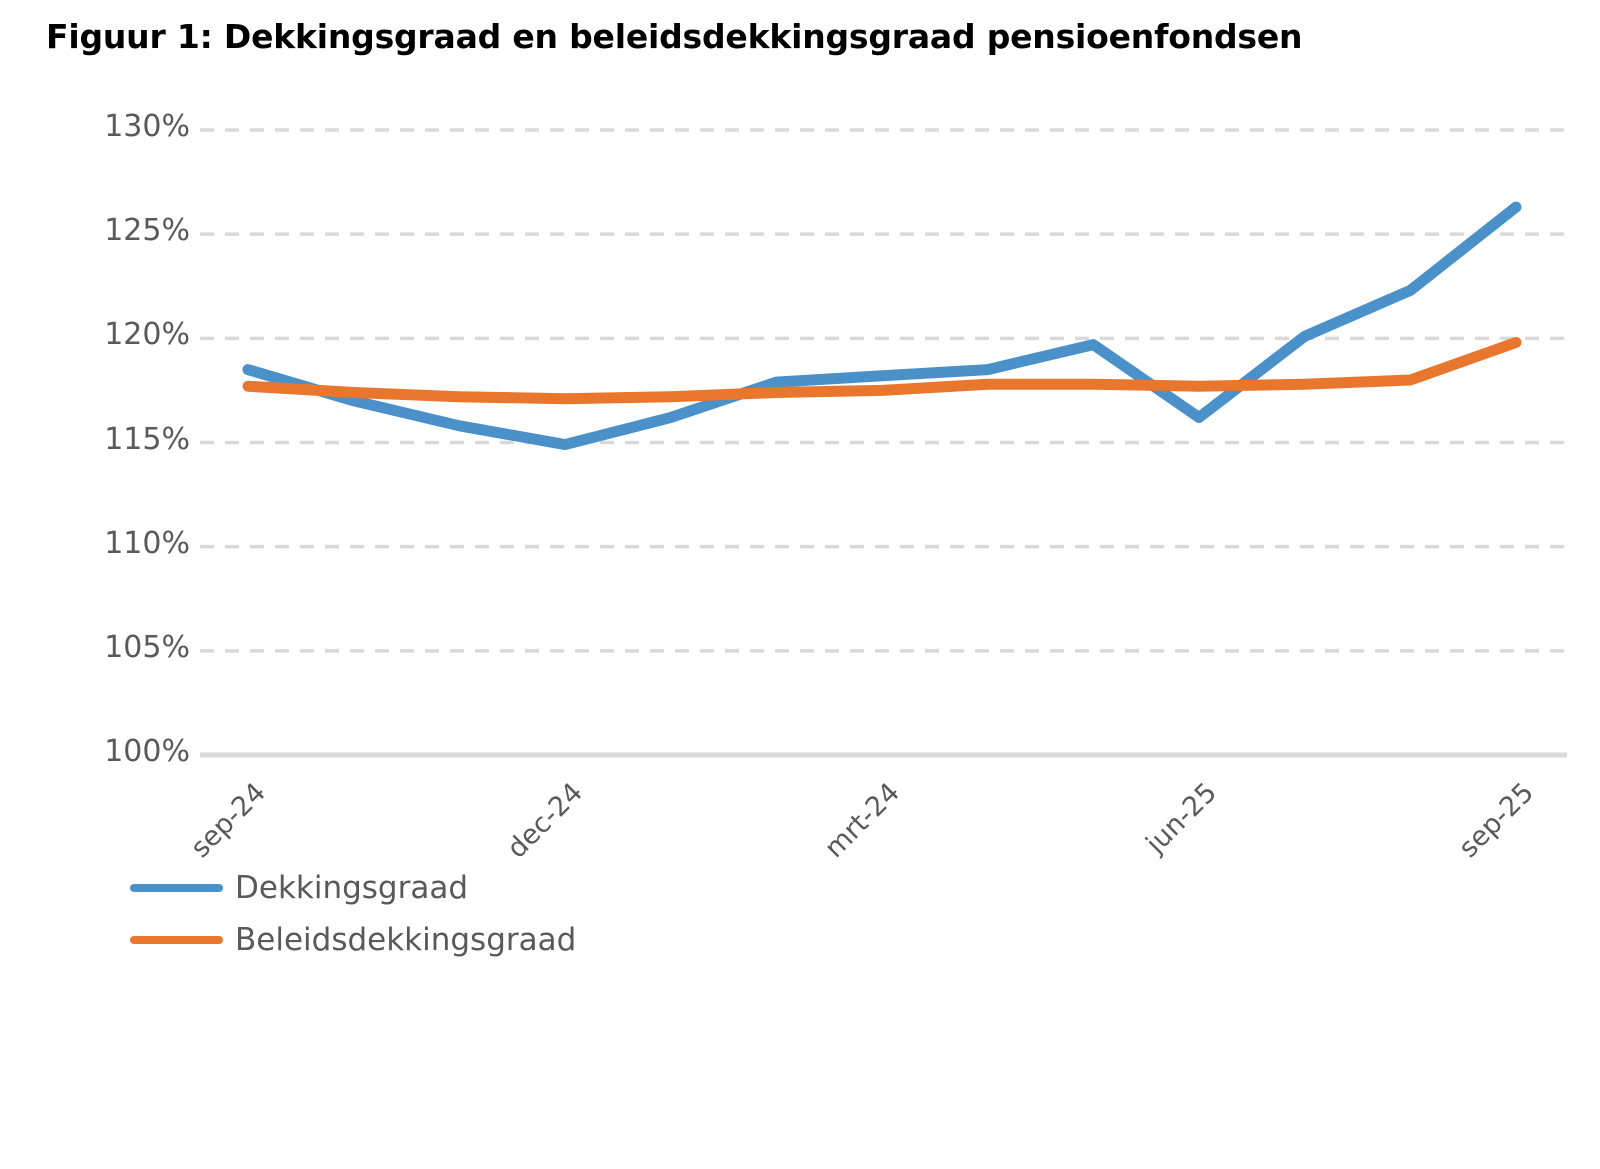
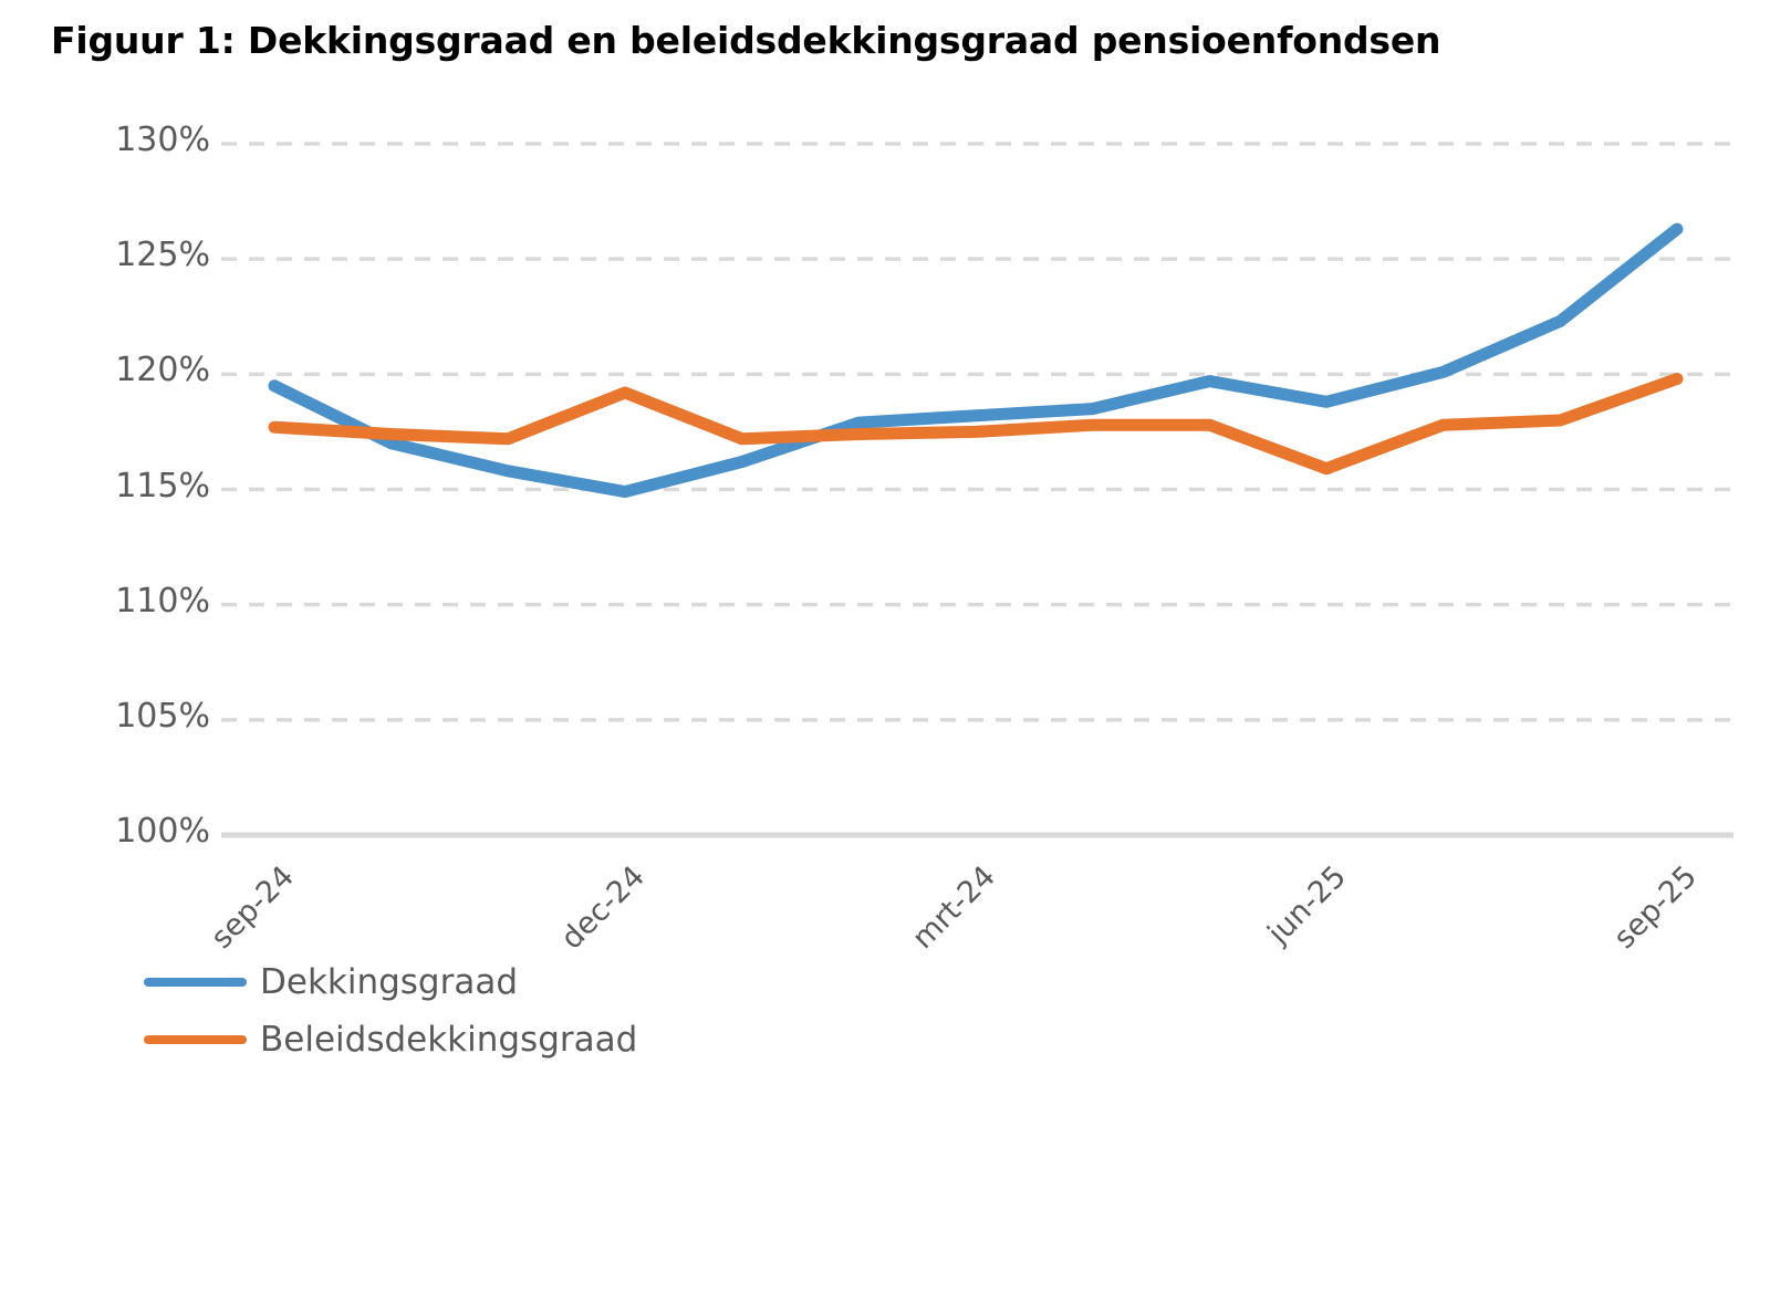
Dekkingsgraad/sep-24: 118.5% -> 119.5%
Beleidsdekkingsgraad/dec-24: 117.1% -> 119.2%
Dekkingsgraad/jun-25: 116.2% -> 118.8%
Beleidsdekkingsgraad/jun-25: 117.7% -> 115.9%
